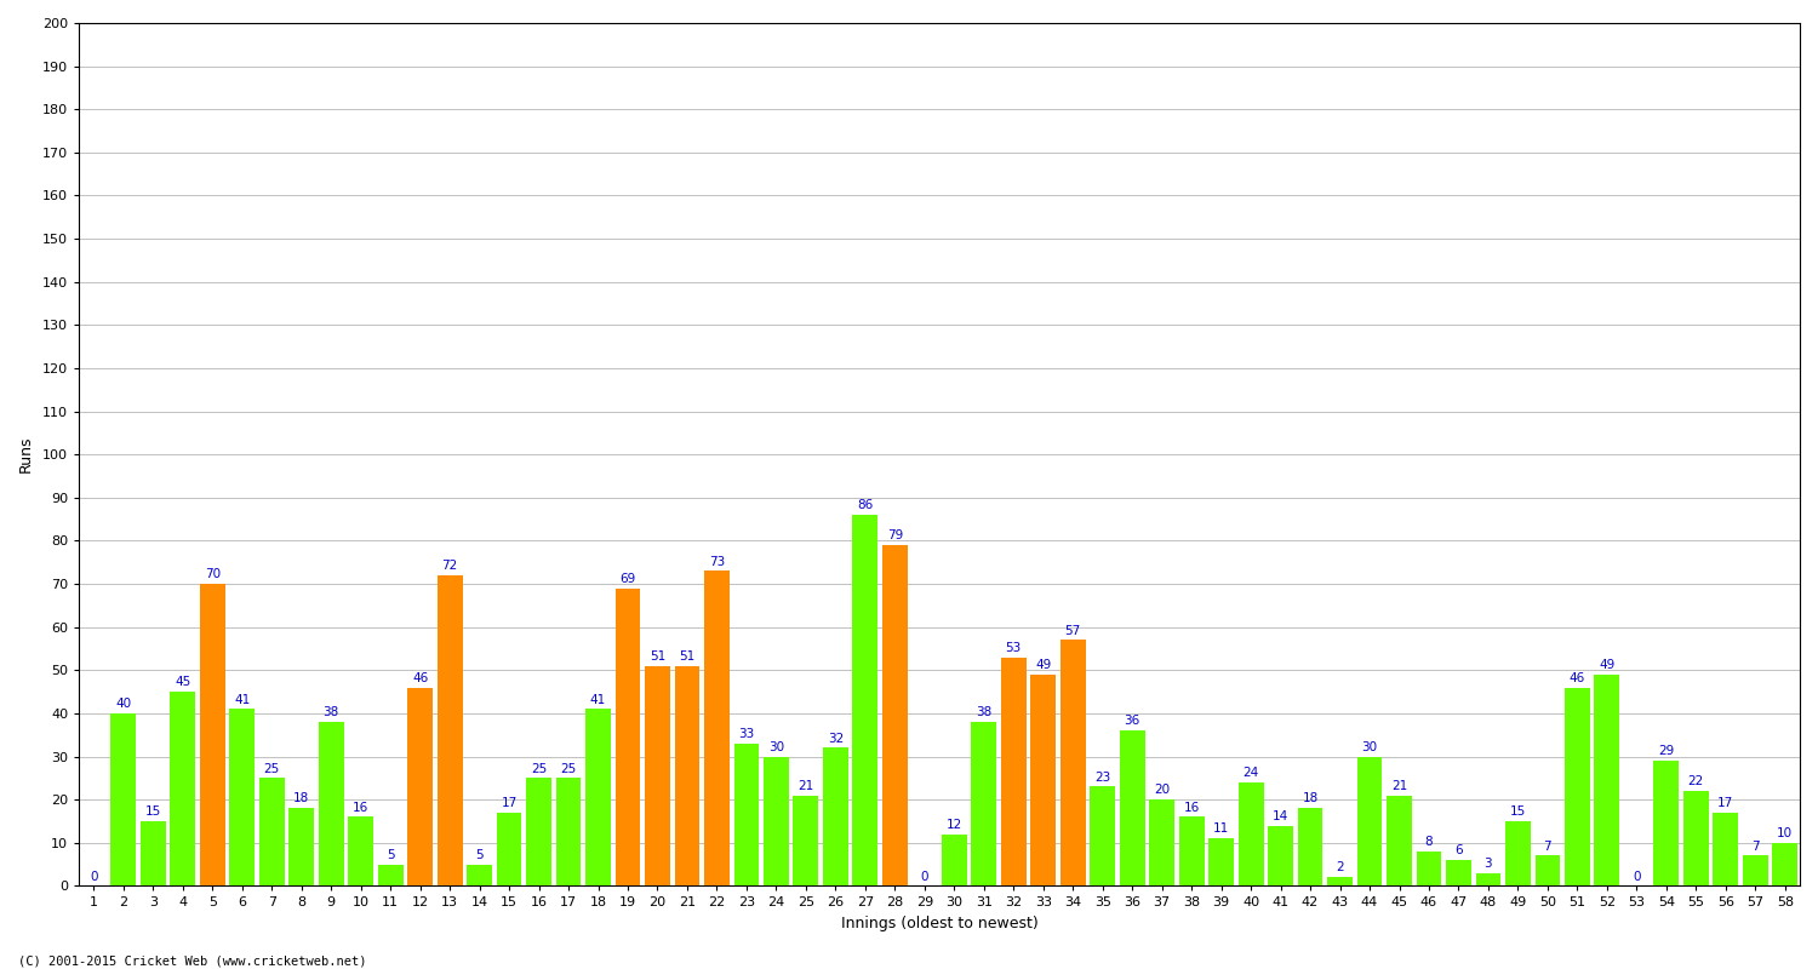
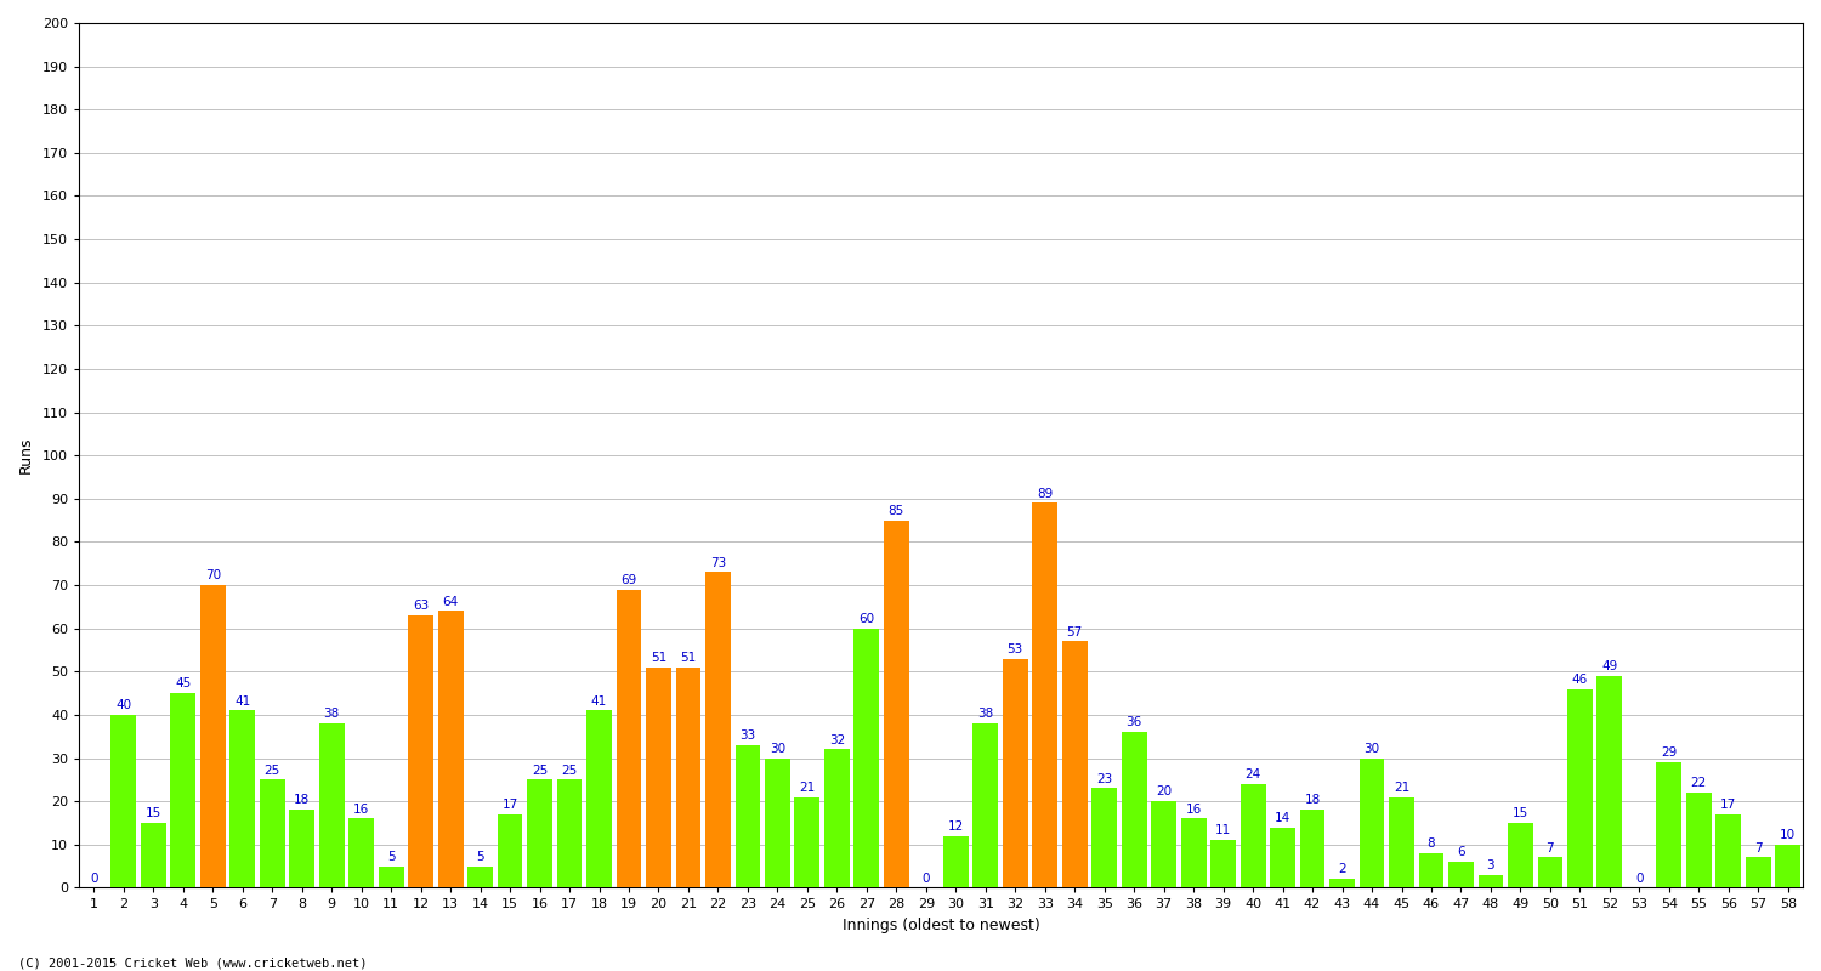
12: 46 -> 63
13: 72 -> 64
27: 86 -> 60
28: 79 -> 85
33: 49 -> 89
